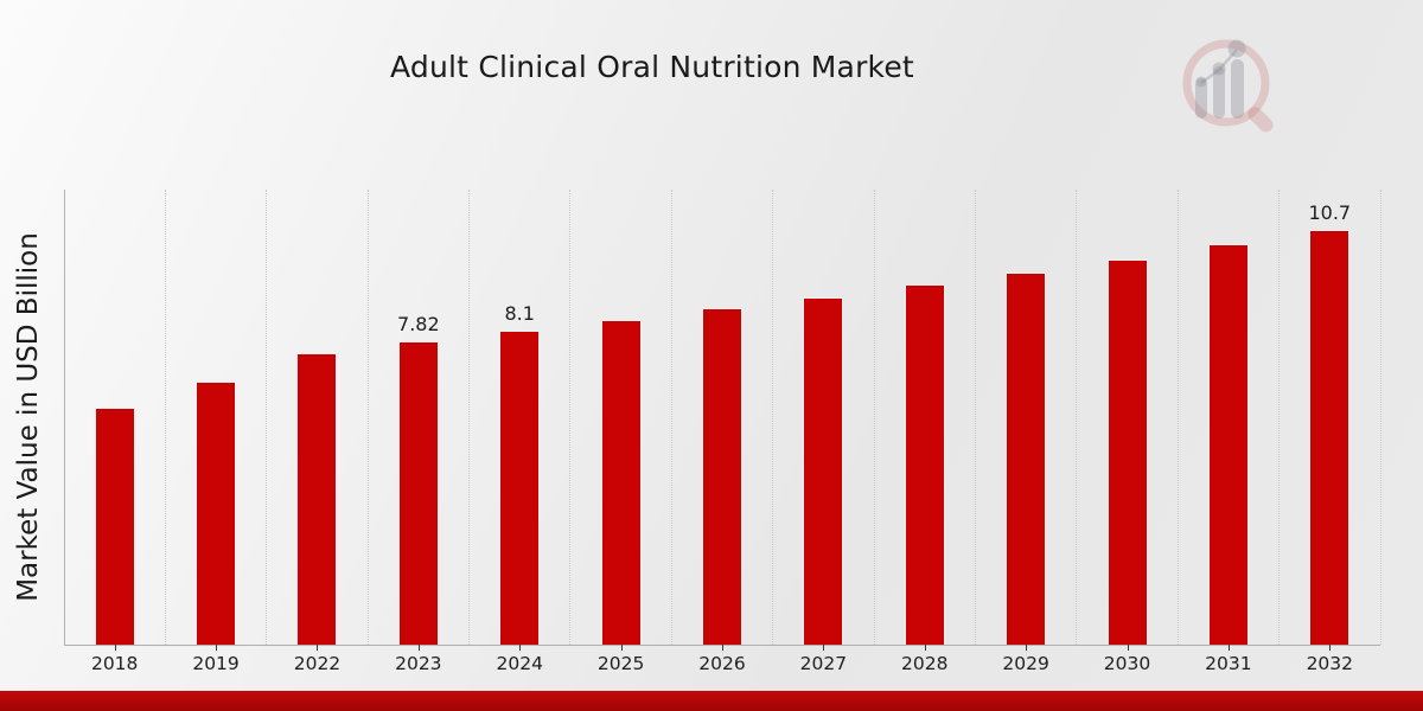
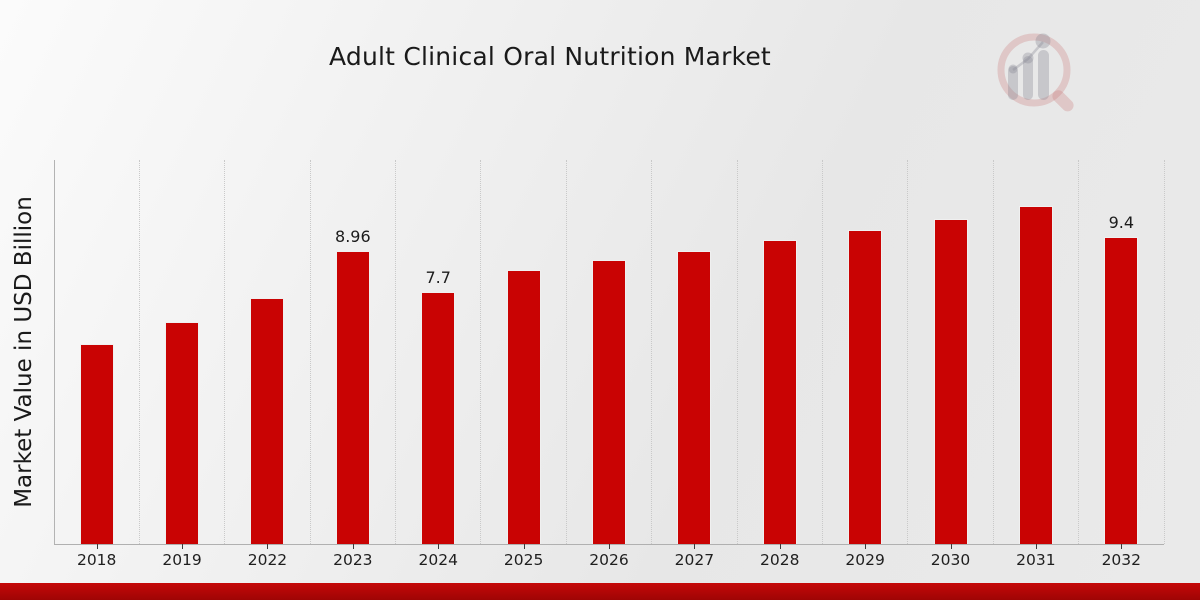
2023: 7.82 -> 8.96
2024: 8.1 -> 7.7
2032: 10.7 -> 9.4
